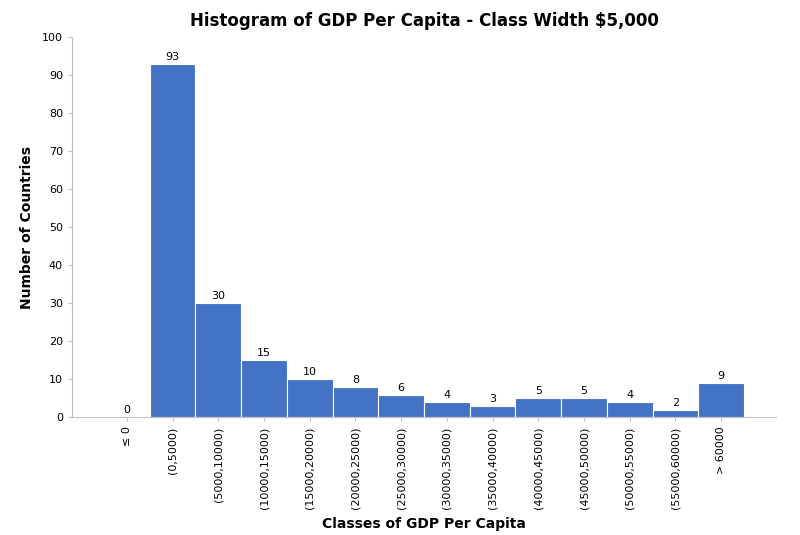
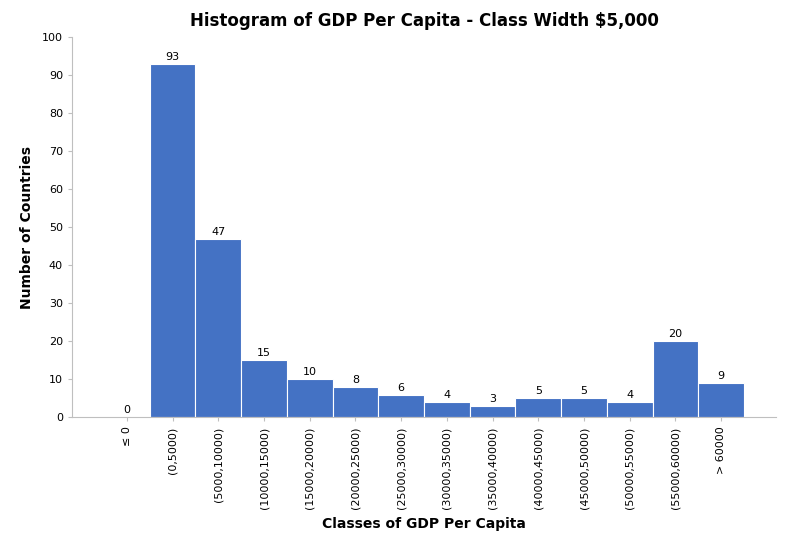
(5000,10000): 30 -> 47
(55000,60000): 2 -> 20
